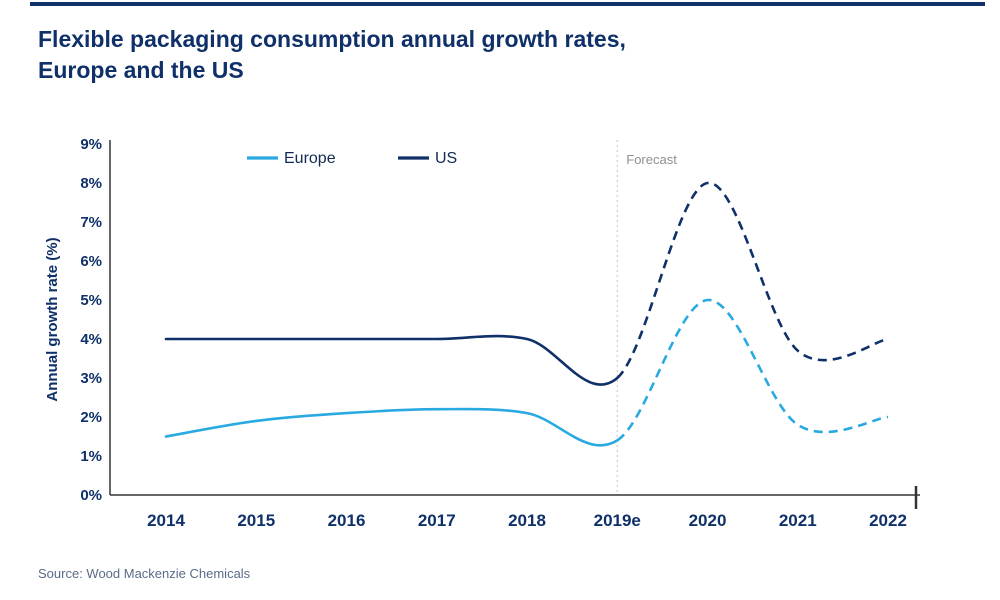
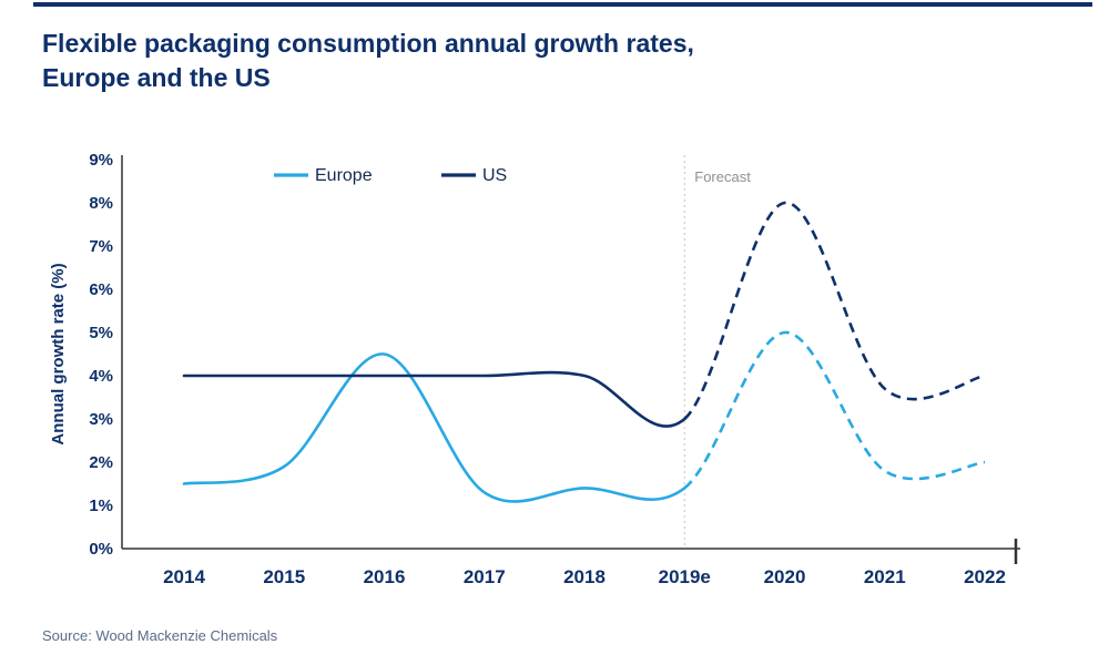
Europe/2016: 2.1% -> 4.5%
Europe/2017: 2.2% -> 1.3%
Europe/2018: 2.1% -> 1.4%
